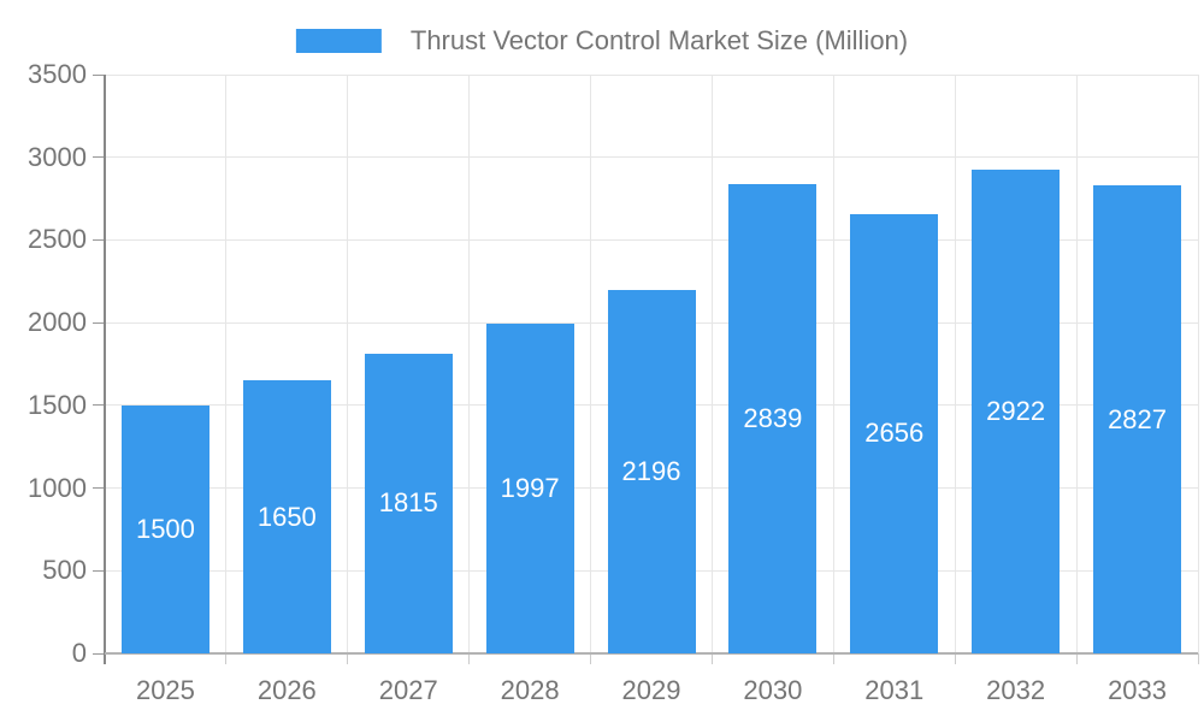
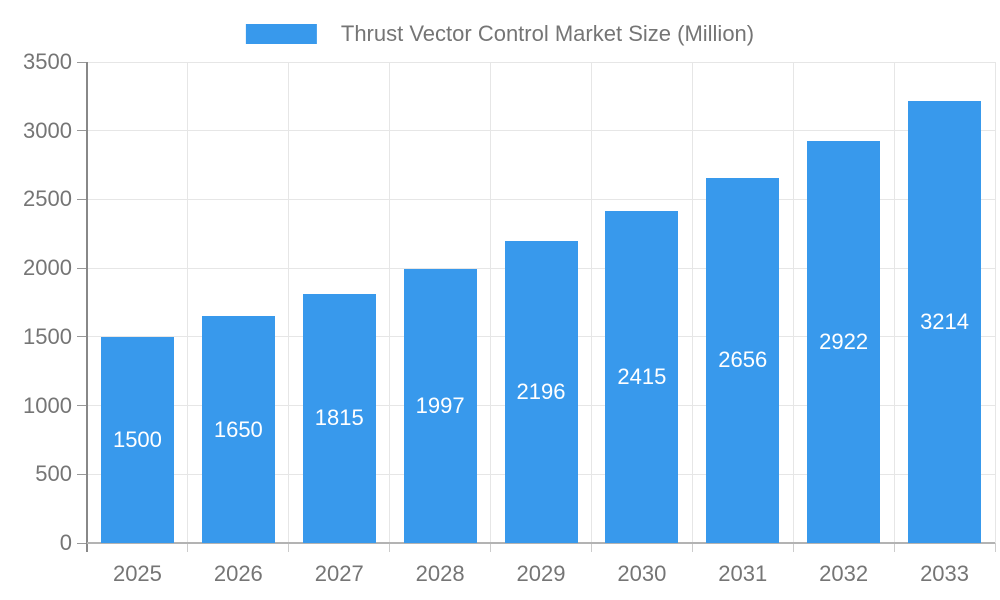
2030: 2839 -> 2415
2033: 2827 -> 3214
